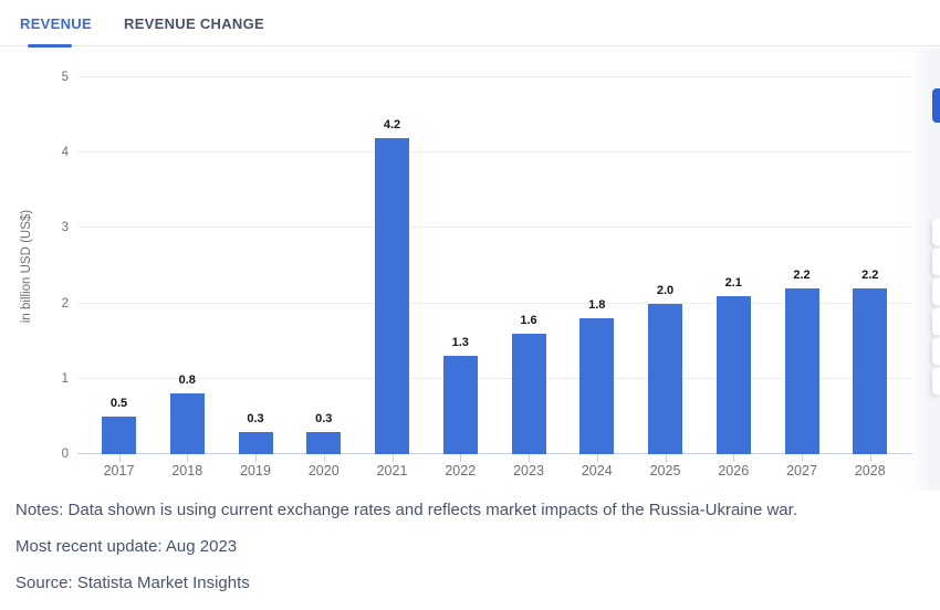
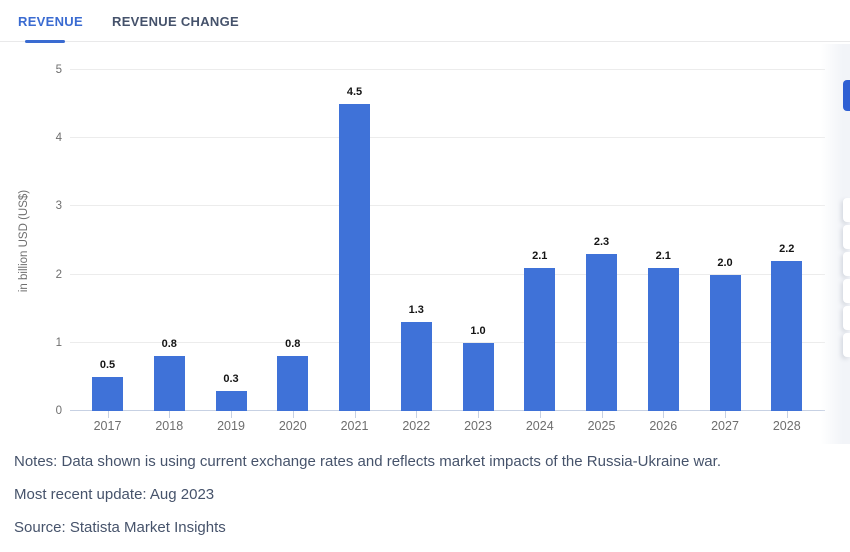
2020: 0.3 -> 0.8
2021: 4.2 -> 4.5
2023: 1.6 -> 1.0
2024: 1.8 -> 2.1
2025: 2.0 -> 2.3
2027: 2.2 -> 2.0
